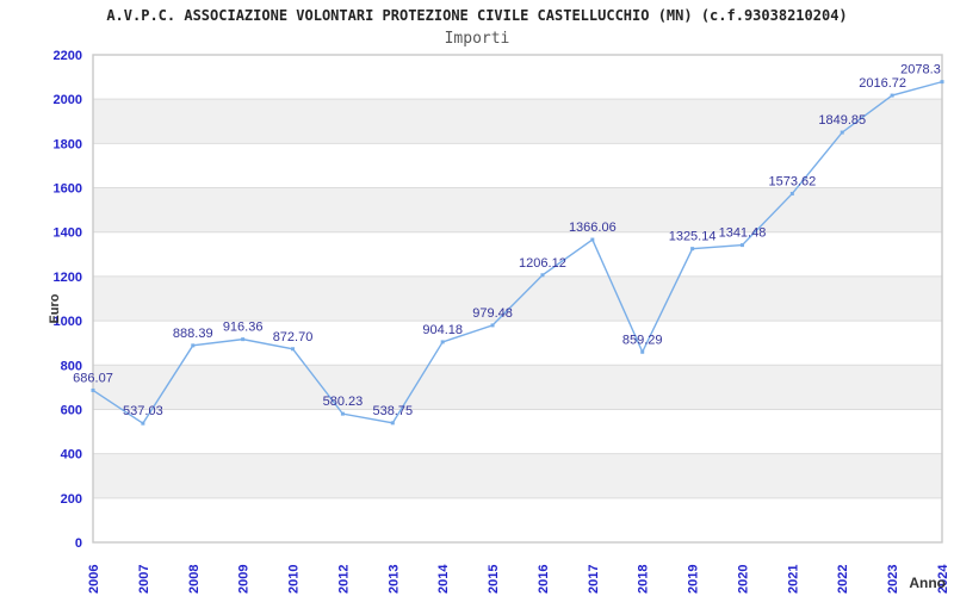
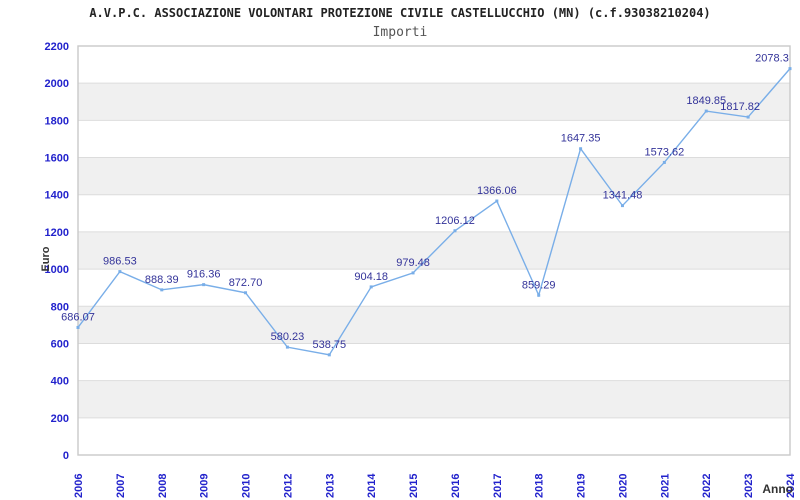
2007: 537.03 -> 986.53
2019: 1325.14 -> 1647.35
2023: 2016.72 -> 1817.82
